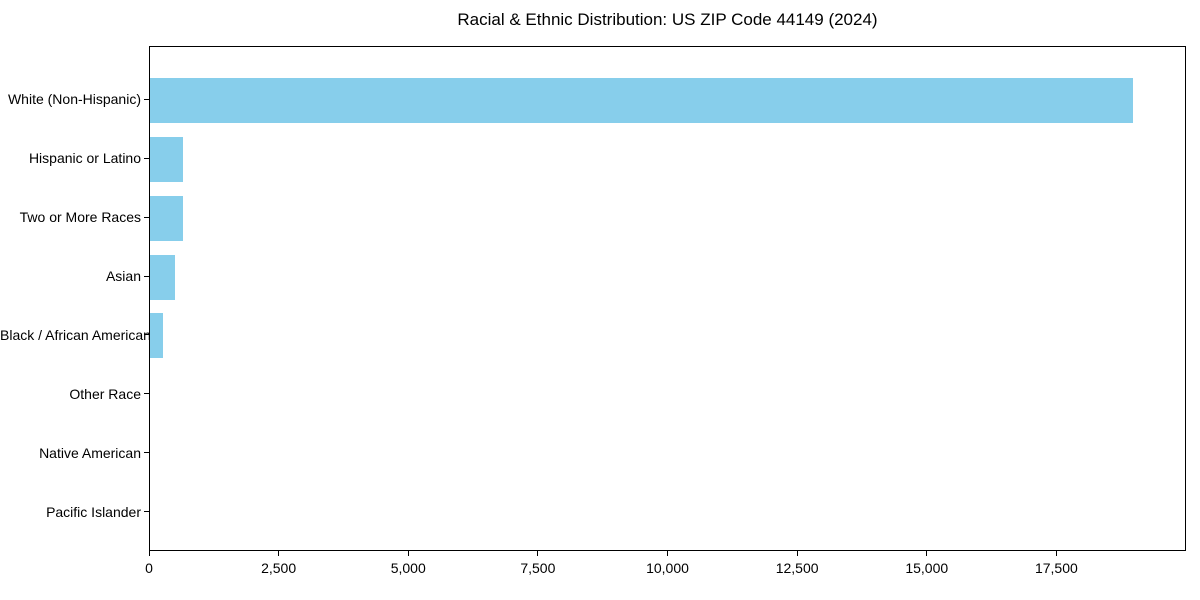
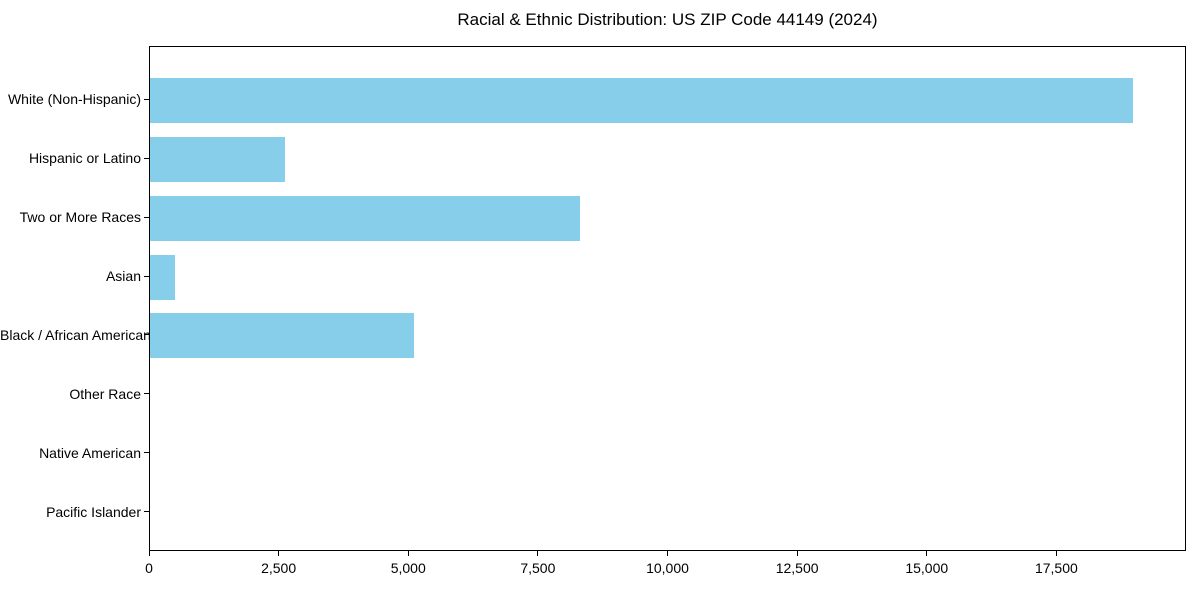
Hispanic or Latino: 600 -> 2600
Two or More Races: 600 -> 8300
Black / African American: 200 -> 5100
